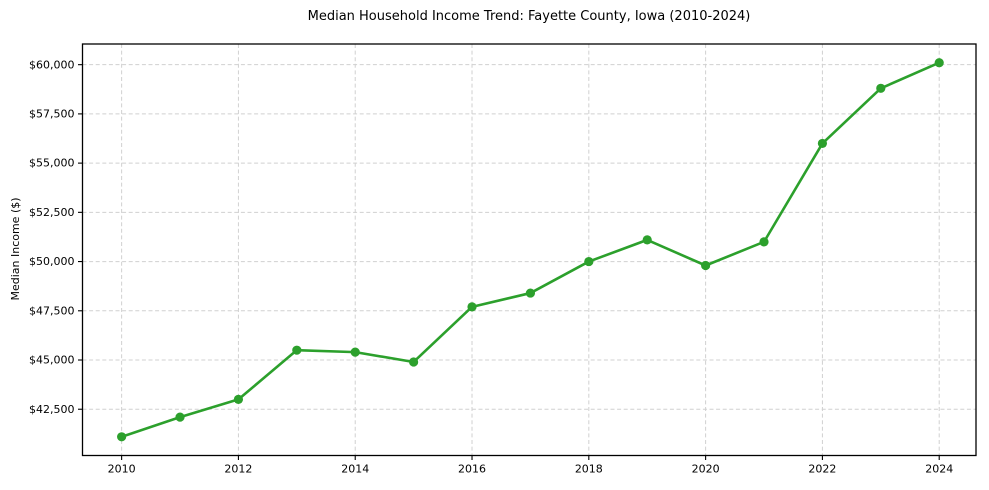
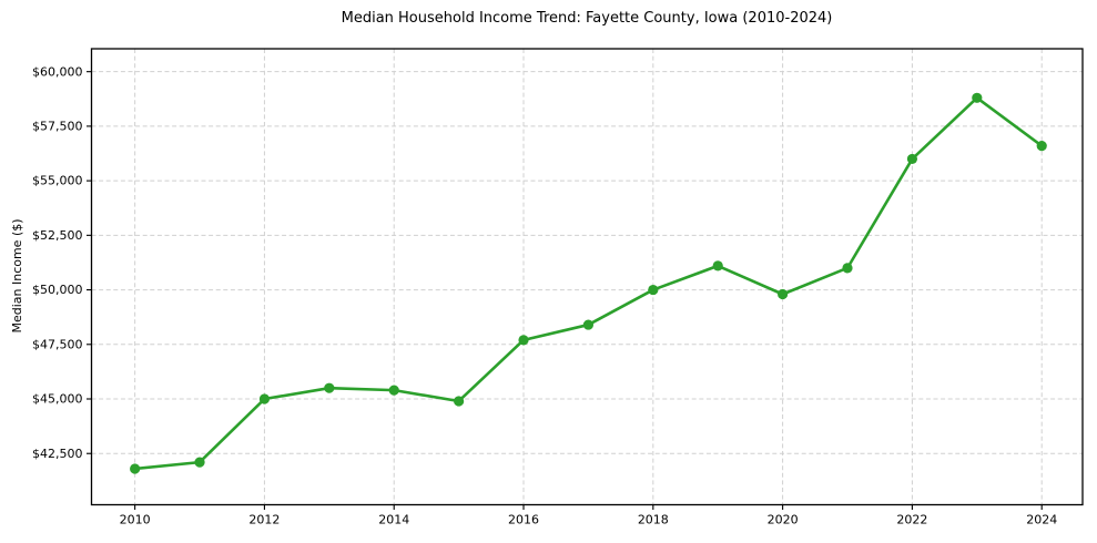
2010: $41100 -> $41800
2012: $43000 -> $45000
2024: $60100 -> $56600
